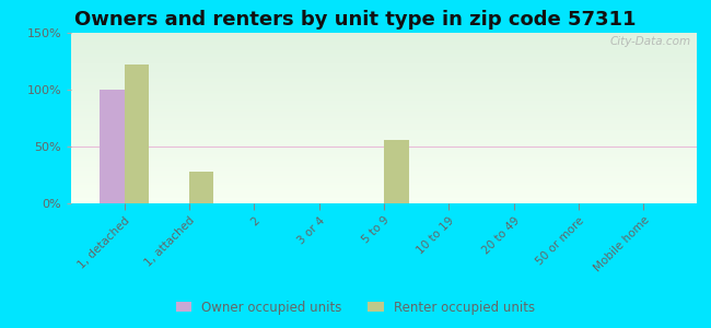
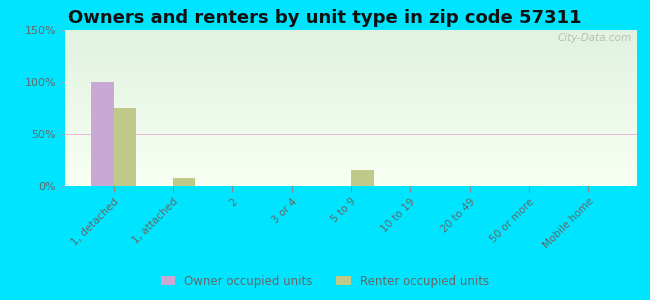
Renter occupied units/1, detached: 122% -> 75%
Renter occupied units/1, attached: 28% -> 8%
Renter occupied units/5 to 9: 56% -> 15%
